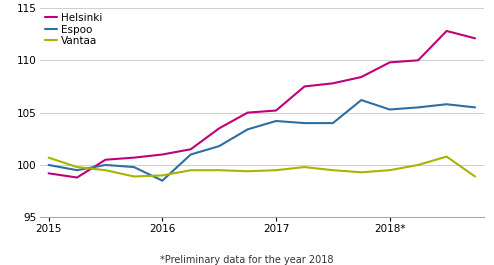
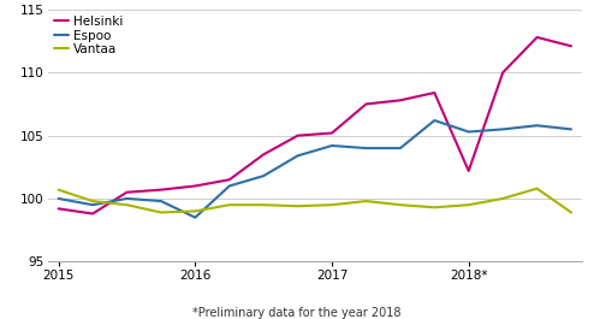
Helsinki/2018*: 109.8 -> 102.2
